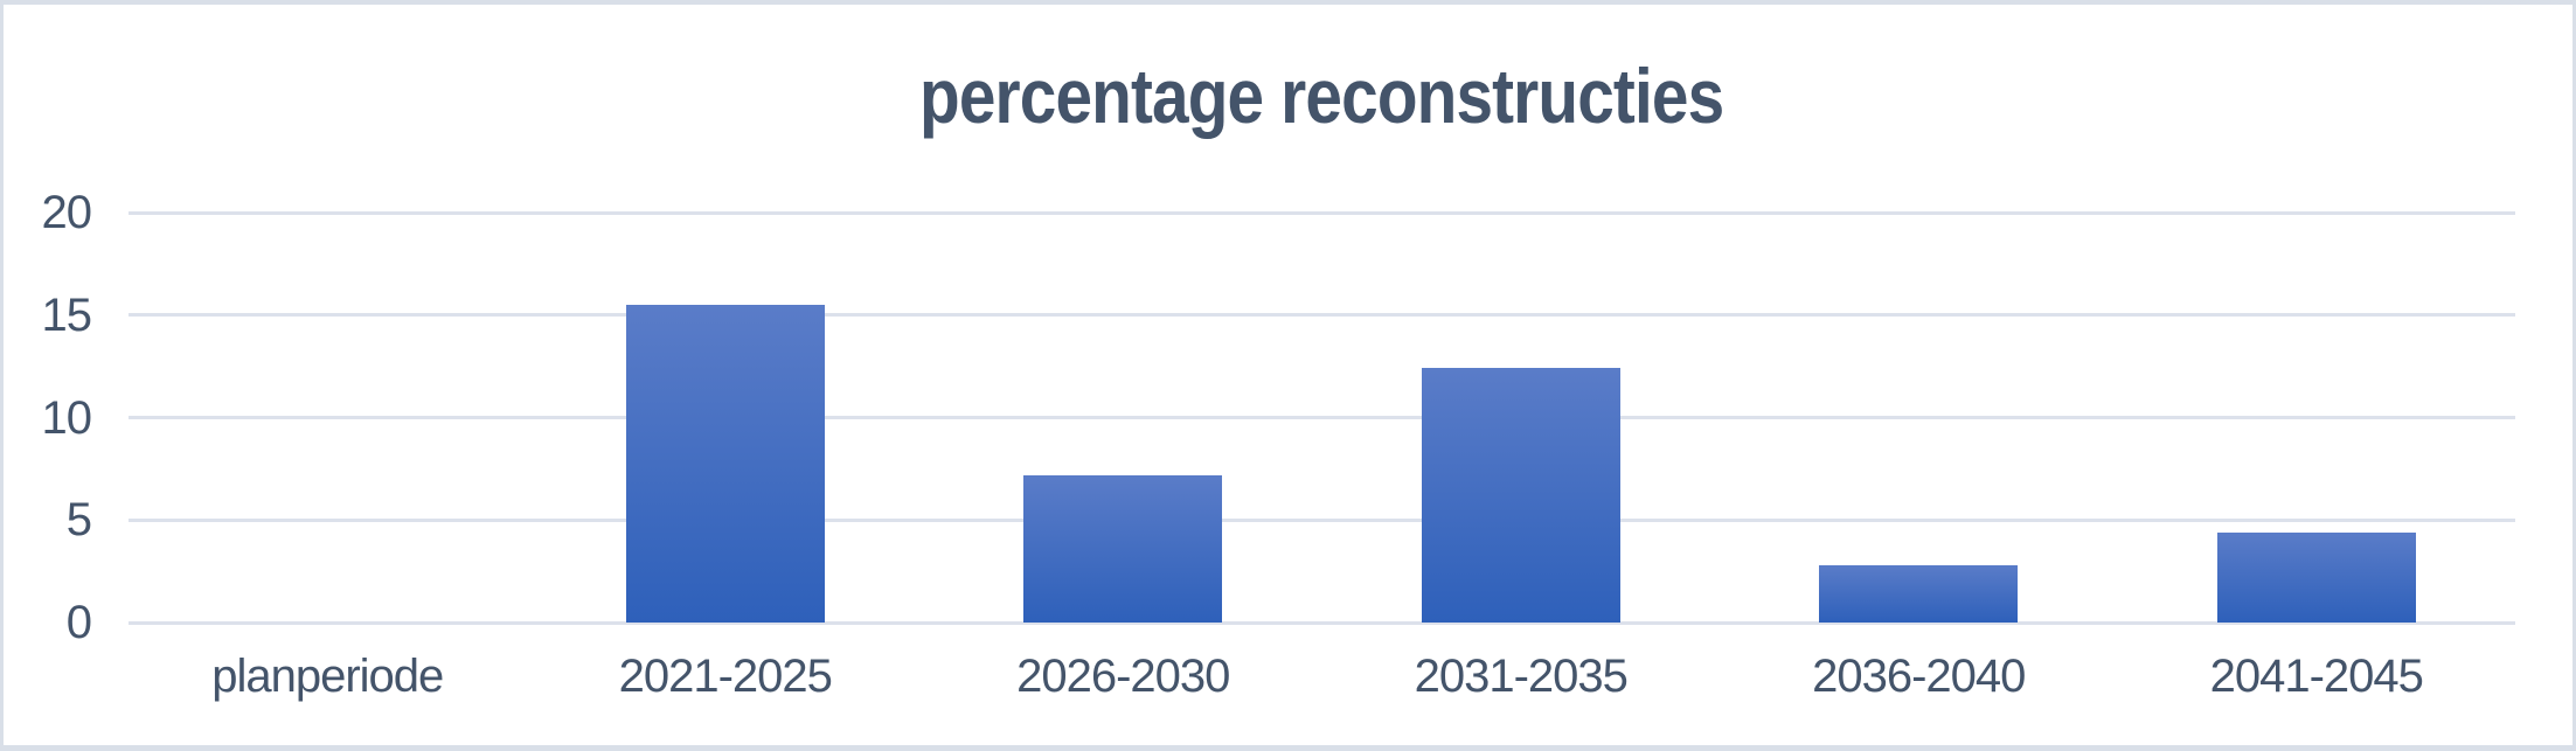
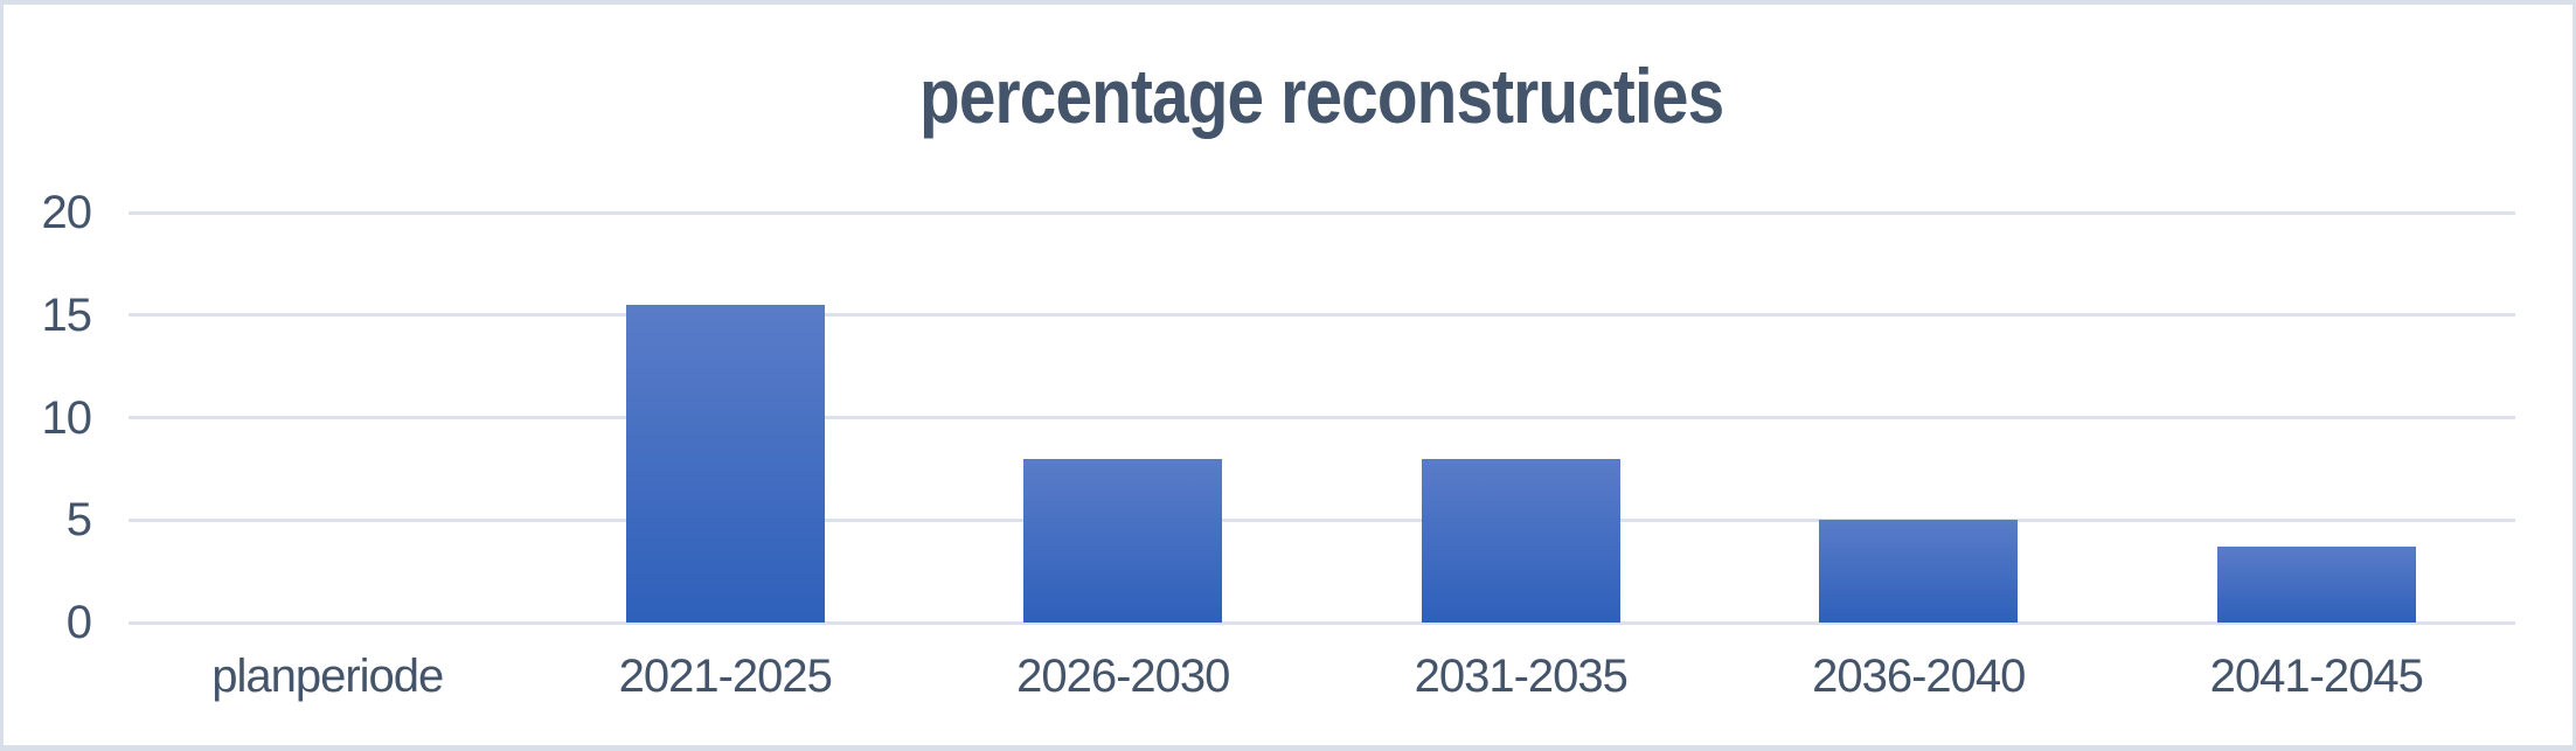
2026-2030: 7.2 -> 8.0
2031-2035: 12.4 -> 8.0
2036-2040: 2.8 -> 5.0
2041-2045: 4.4 -> 3.7
